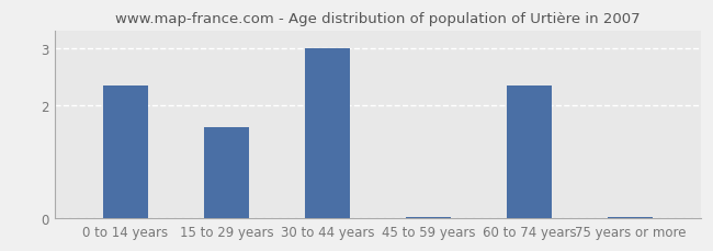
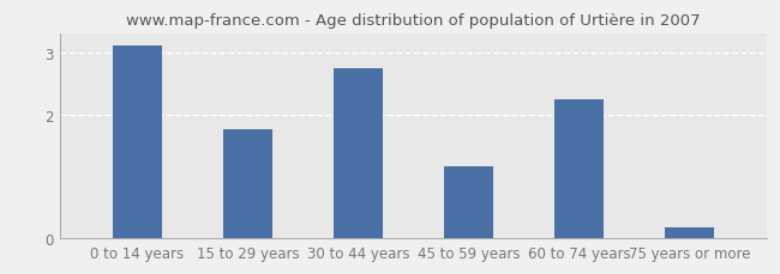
0 to 14 years: 2.35 -> 3.12
15 to 29 years: 1.60 -> 1.76
30 to 44 years: 3.00 -> 2.74
45 to 59 years: 0.03 -> 1.16
60 to 74 years: 2.35 -> 2.24
75 years or more: 0.03 -> 0.18
